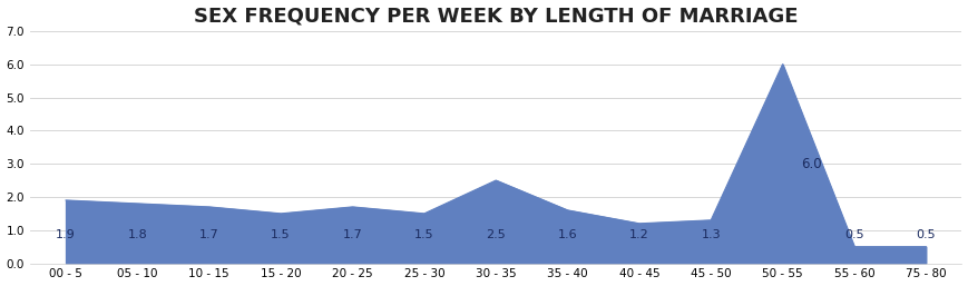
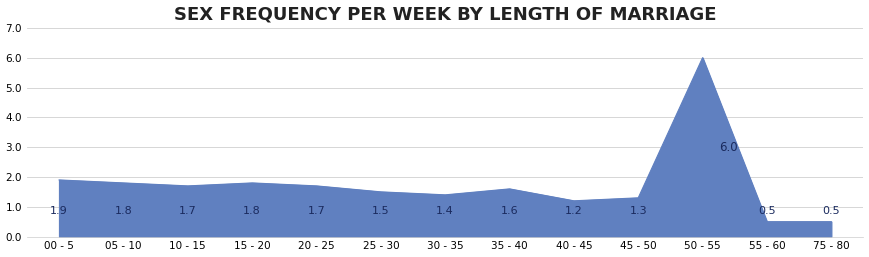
15 - 20: 1.5 -> 1.8
30 - 35: 2.5 -> 1.4
